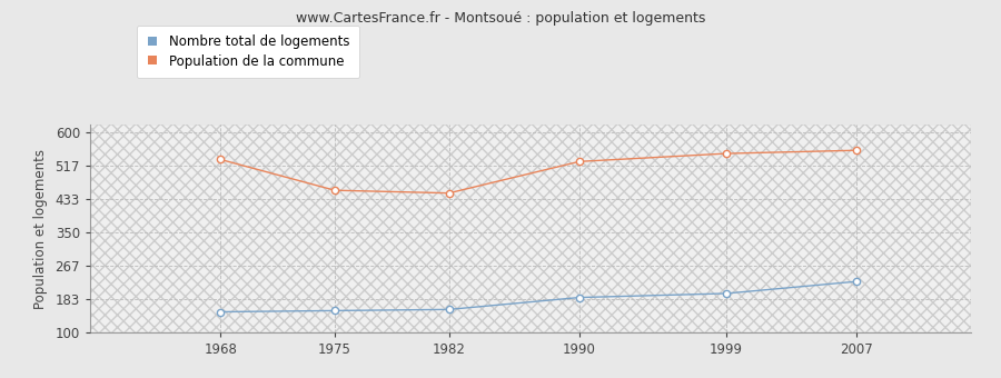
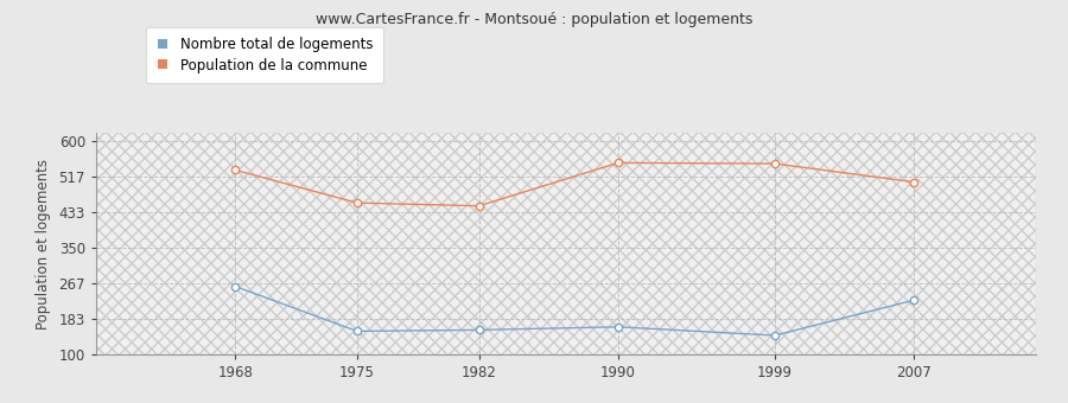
Nombre total de logements/1968: 152 -> 260
Nombre total de logements/1990: 188 -> 165
Population de la commune/1990: 528 -> 550
Nombre total de logements/1999: 198 -> 145
Population de la commune/2007: 556 -> 505
